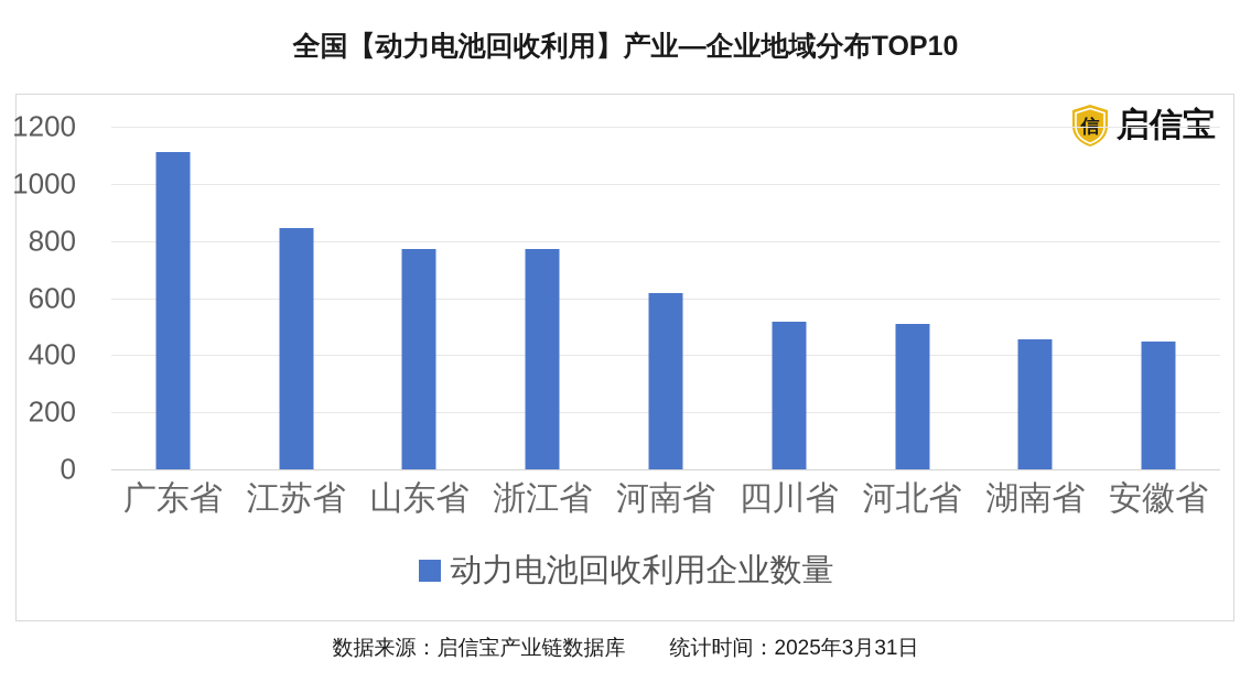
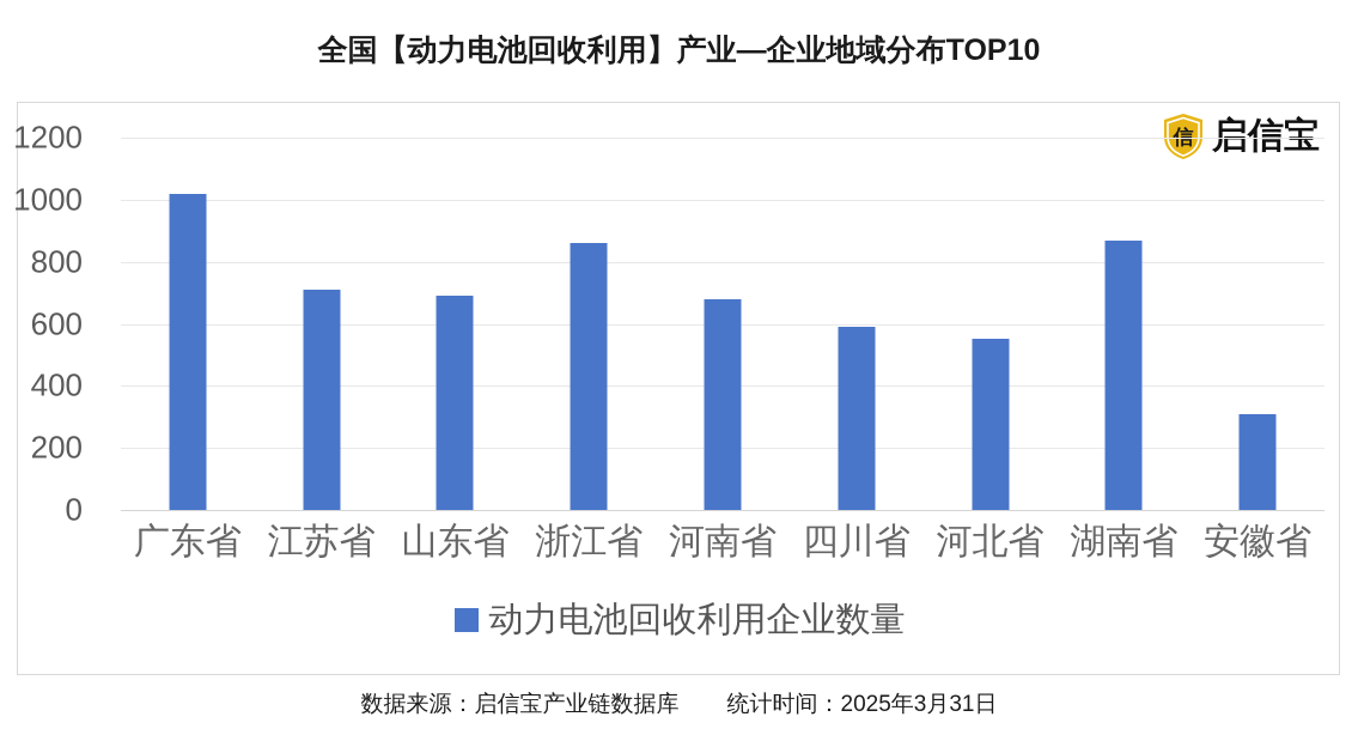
广东省: 1110 -> 1020
江苏省: 840 -> 710
山东省: 770 -> 690
浙江省: 770 -> 860
河南省: 620 -> 680
四川省: 520 -> 590
河北省: 510 -> 550
湖南省: 460 -> 870
安徽省: 450 -> 310
